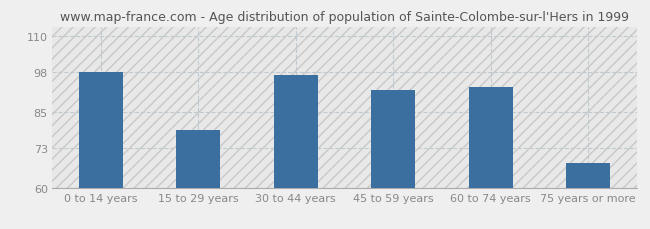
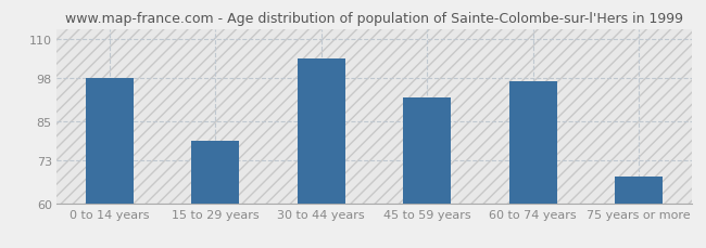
30 to 44 years: 97 -> 104
60 to 74 years: 93 -> 97
